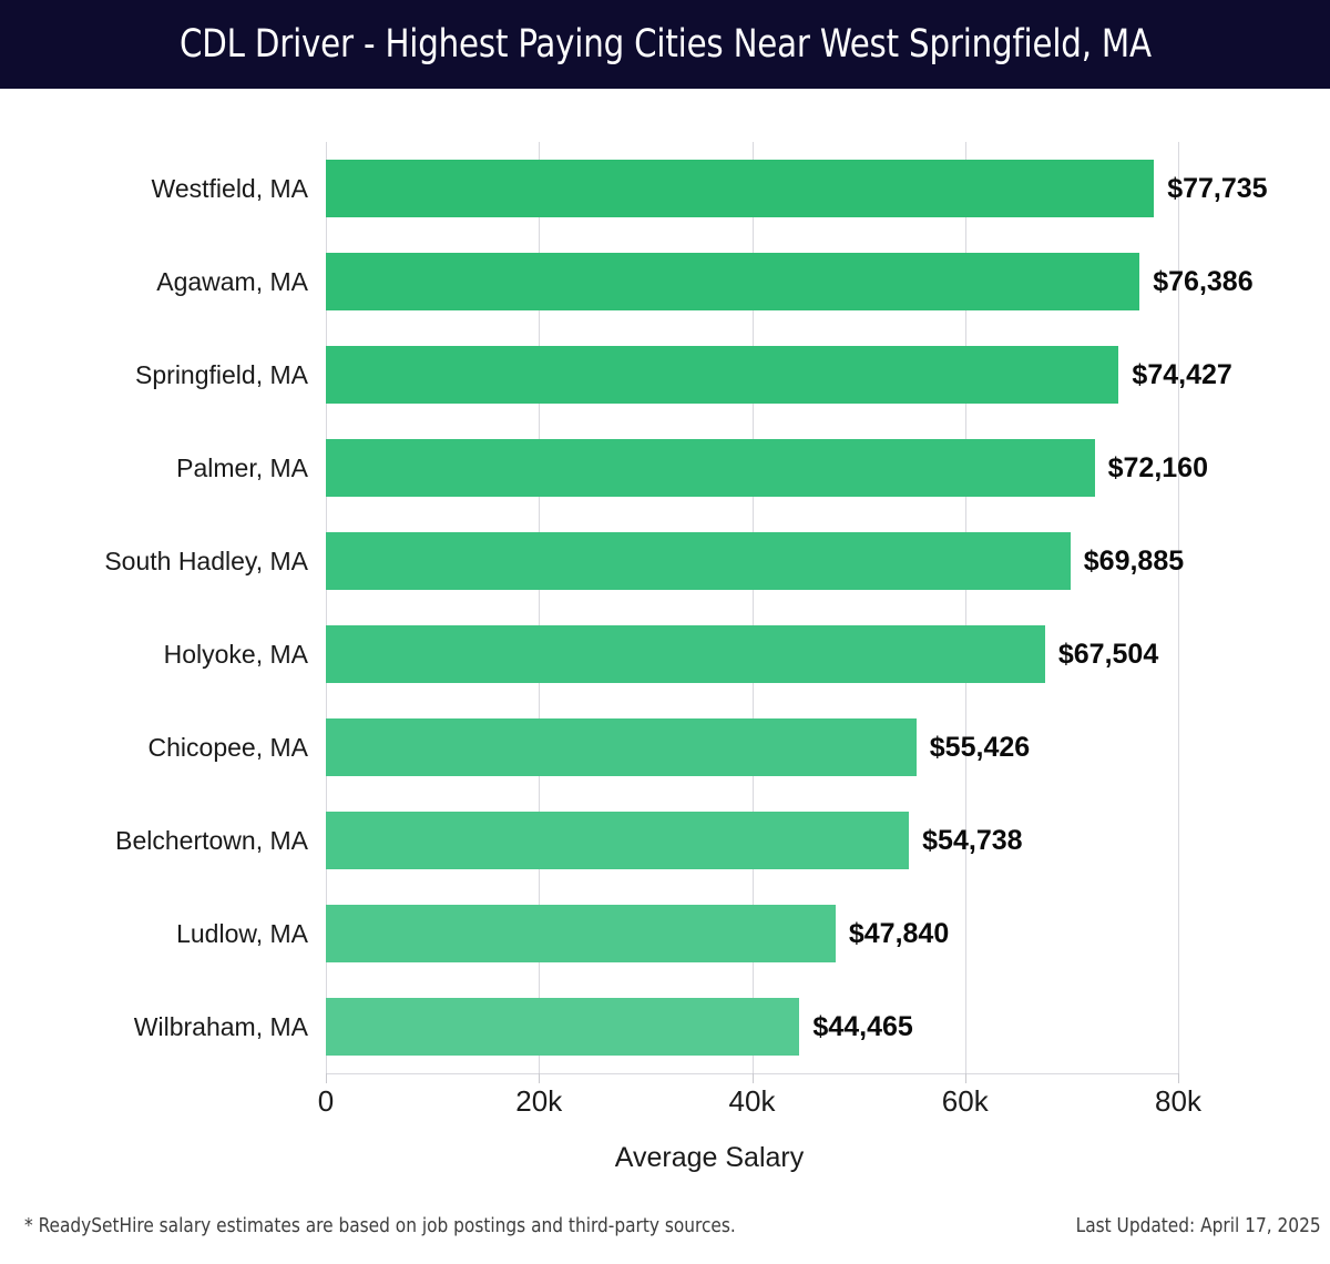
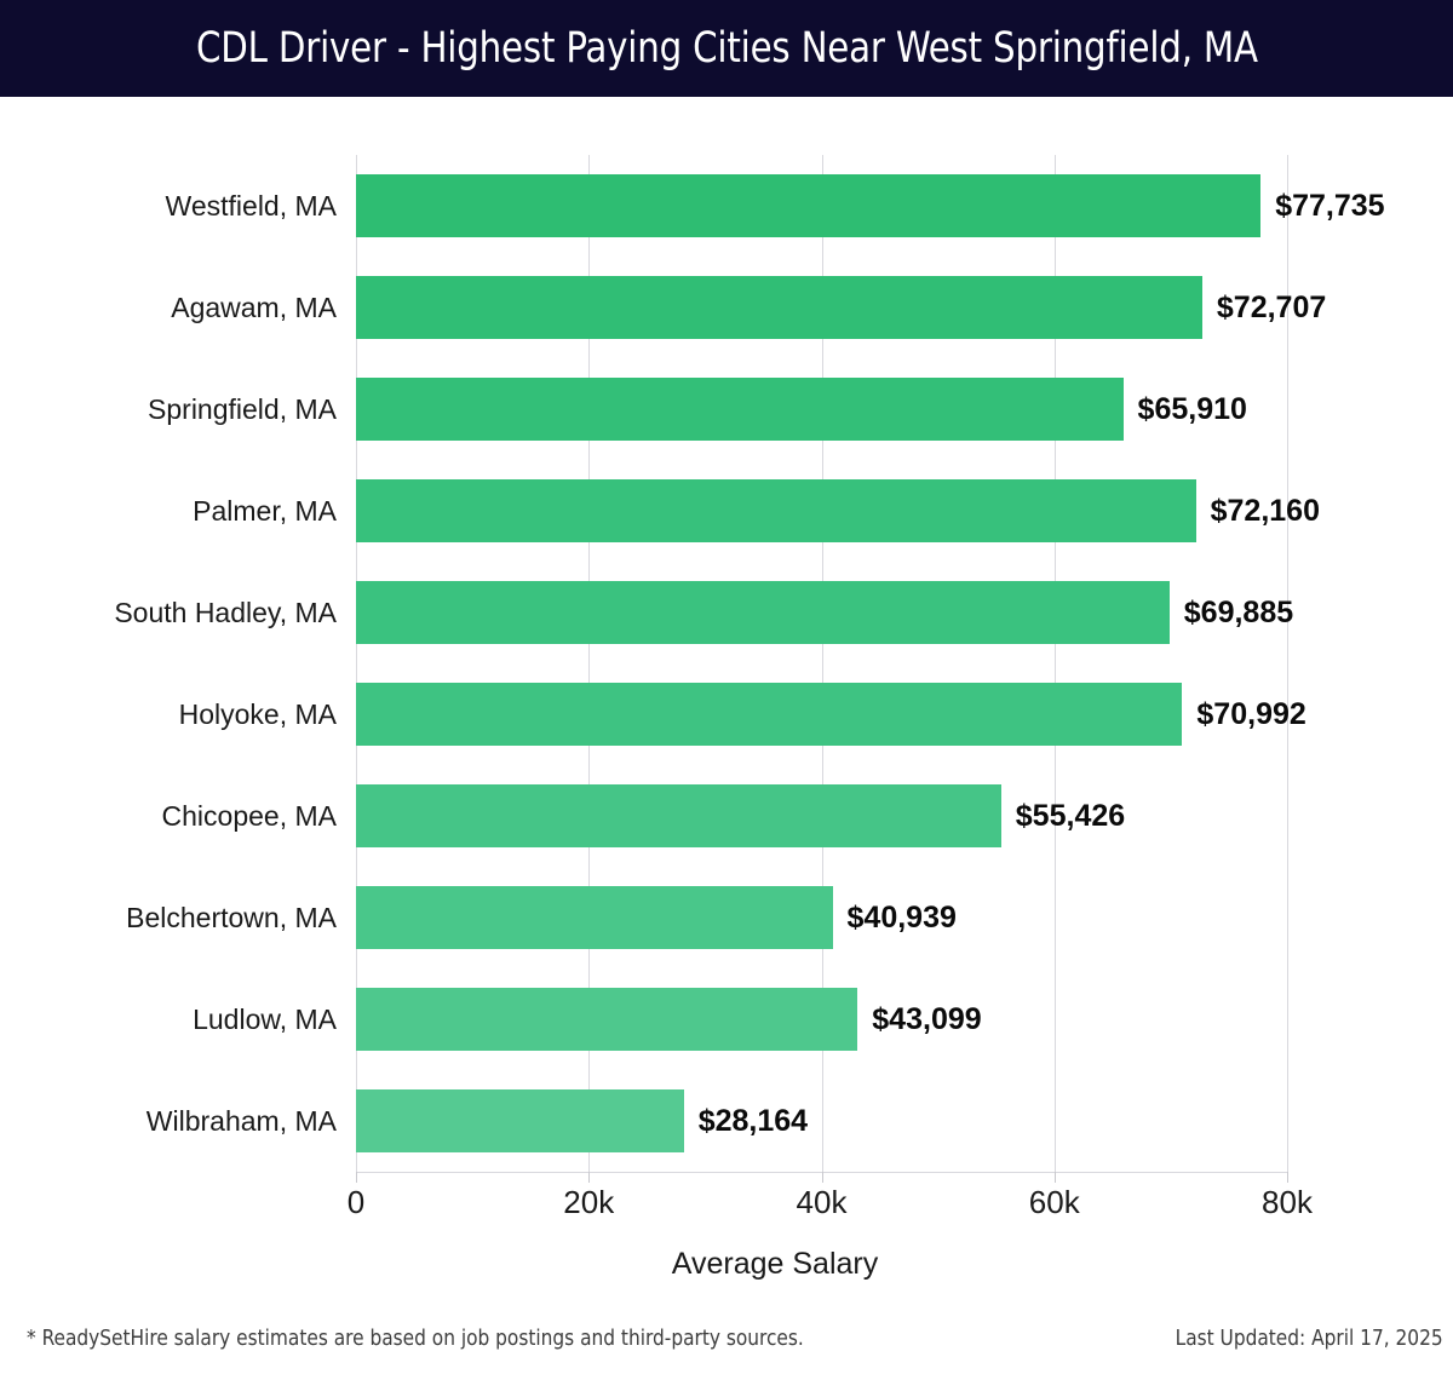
Agawam, MA: $76,386 -> $72,707
Springfield, MA: $74,427 -> $65,910
Holyoke, MA: $67,504 -> $70,992
Belchertown, MA: $54,738 -> $40,939
Ludlow, MA: $47,840 -> $43,099
Wilbraham, MA: $44,465 -> $28,164
